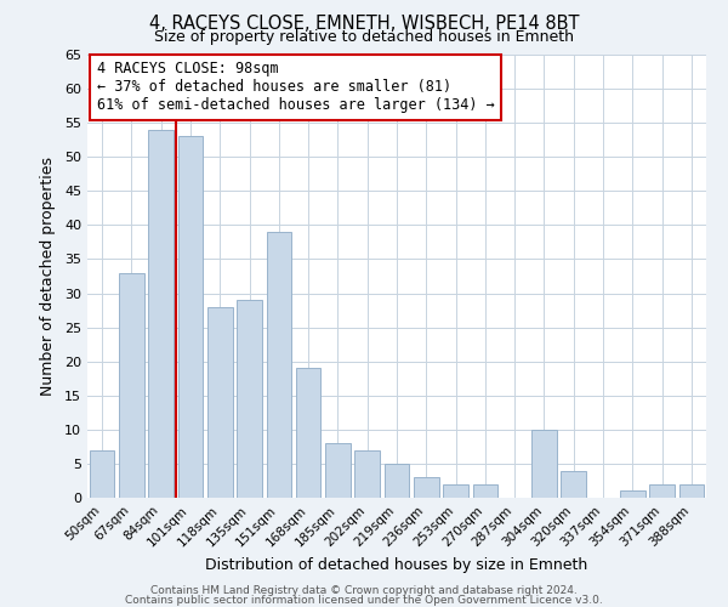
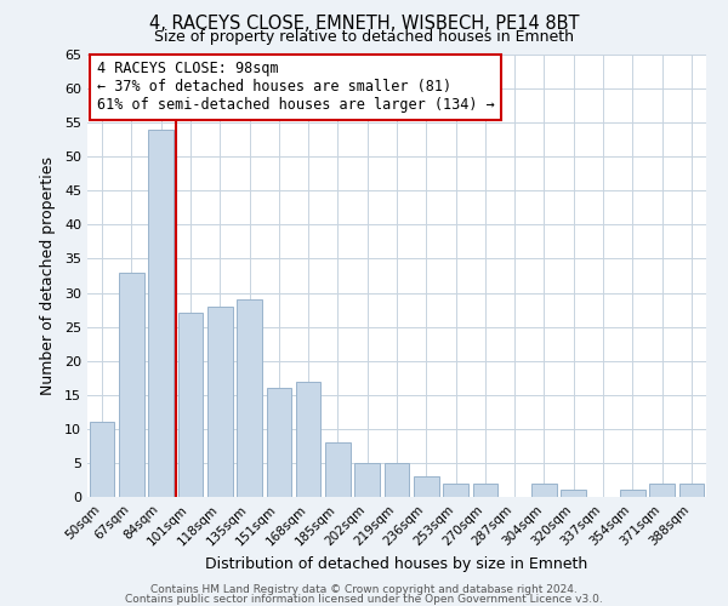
50sqm: 7 -> 11
101sqm: 53 -> 27
151sqm: 39 -> 16
168sqm: 19 -> 17
202sqm: 7 -> 5
304sqm: 10 -> 2
320sqm: 4 -> 1
